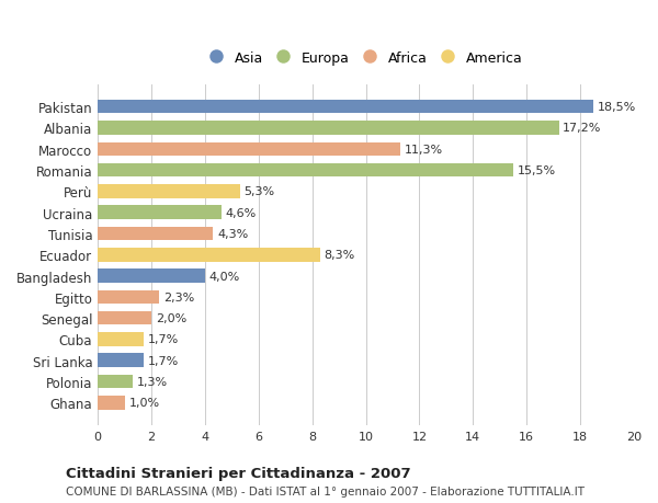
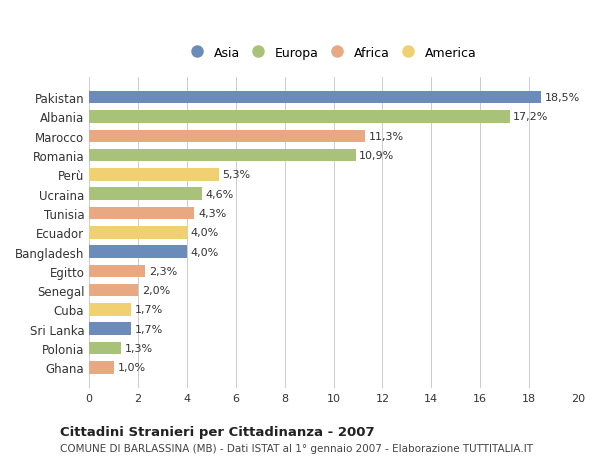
Romania: 15,5% -> 10,9%
Ecuador: 8,3% -> 4,0%
